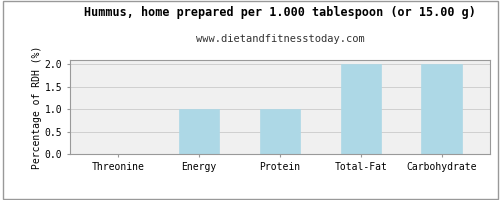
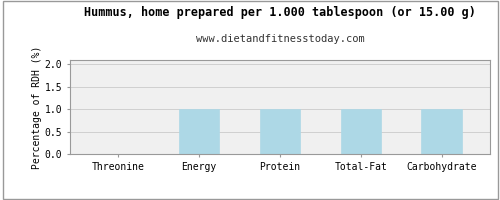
Total-Fat: 2 -> 1
Carbohydrate: 2 -> 1
